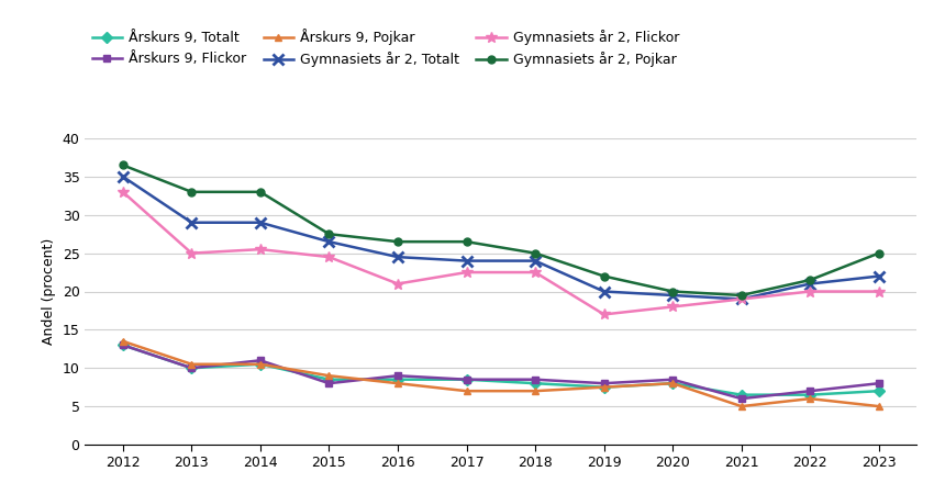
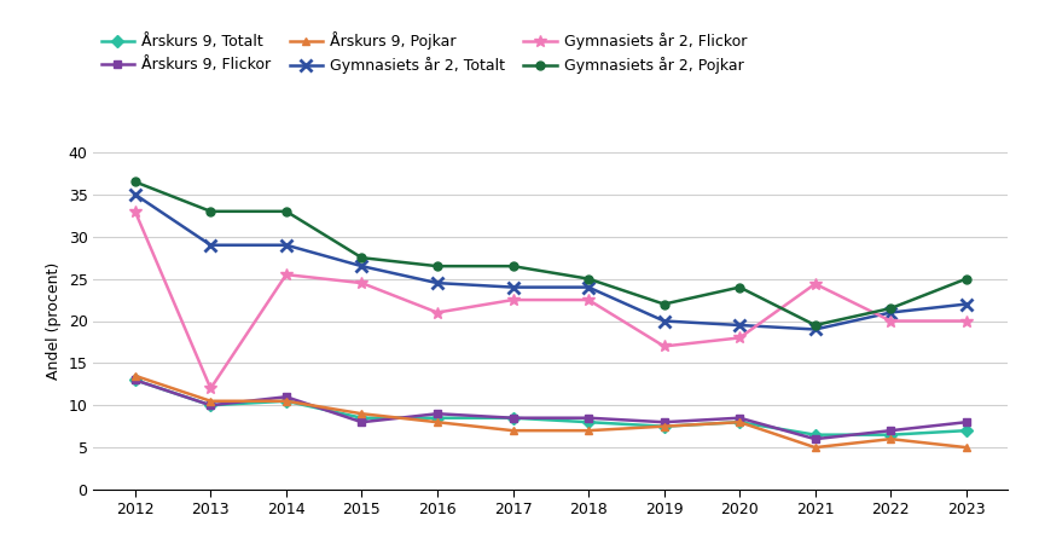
Gymnasiets år 2, Flickor/2013: 25.0 -> 12.0
Gymnasiets år 2, Pojkar/2020: 20.0 -> 24.0
Gymnasiets år 2, Flickor/2021: 19.0 -> 24.4
